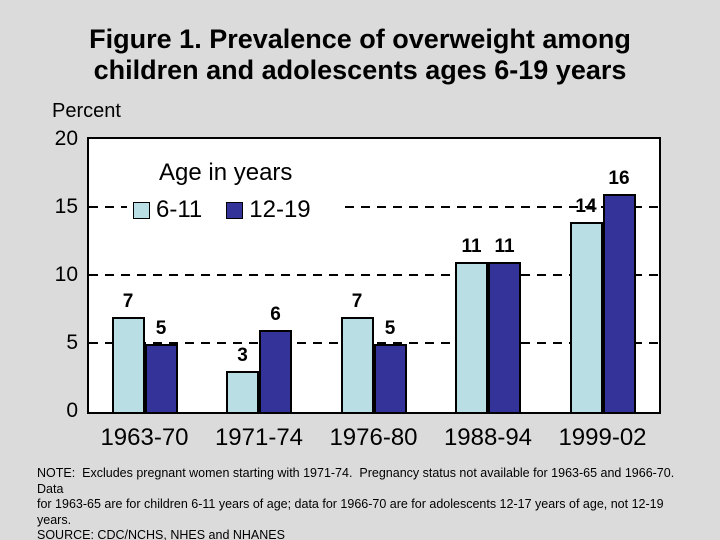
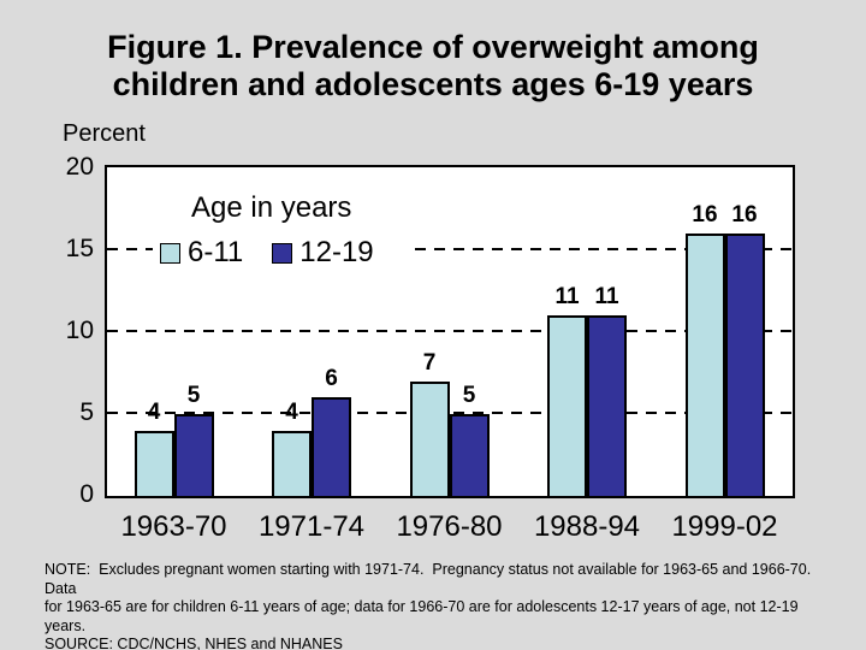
6-11/1963-70: 7 -> 4
6-11/1971-74: 3 -> 4
6-11/1999-02: 14 -> 16
